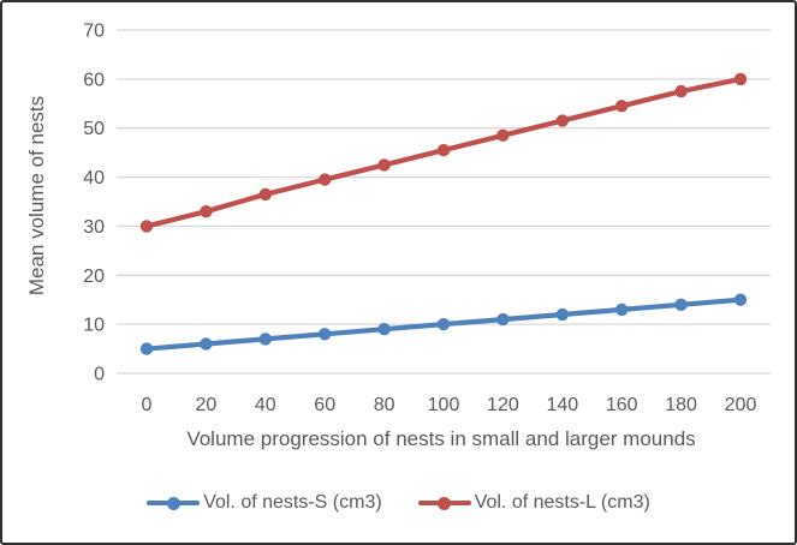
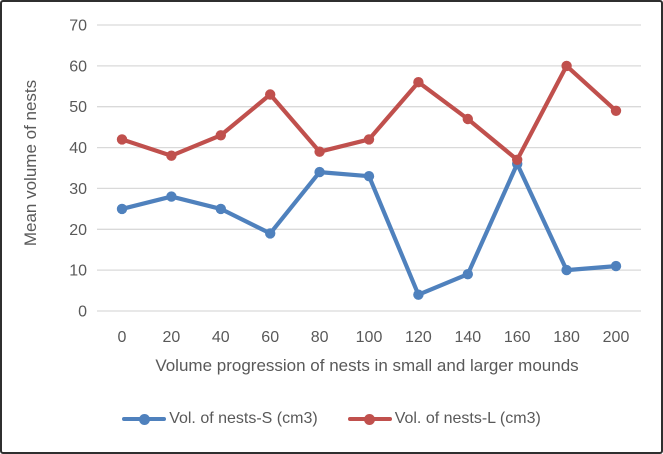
Vol. of nests-S (cm3)/0: 5 -> 25
Vol. of nests-L (cm3)/0: 30 -> 42
Vol. of nests-S (cm3)/20: 6 -> 28
Vol. of nests-L (cm3)/20: 33 -> 38
Vol. of nests-S (cm3)/40: 7 -> 25
Vol. of nests-L (cm3)/40: 36 -> 43
Vol. of nests-S (cm3)/60: 8 -> 19
Vol. of nests-L (cm3)/60: 40 -> 53
Vol. of nests-S (cm3)/80: 9 -> 34
Vol. of nests-L (cm3)/80: 42 -> 39
Vol. of nests-S (cm3)/100: 10 -> 33
Vol. of nests-L (cm3)/100: 46 -> 42
Vol. of nests-S (cm3)/120: 11 -> 4
Vol. of nests-L (cm3)/120: 48 -> 56
Vol. of nests-S (cm3)/140: 12 -> 9
Vol. of nests-L (cm3)/140: 52 -> 47
Vol. of nests-S (cm3)/160: 13 -> 36
Vol. of nests-L (cm3)/160: 54 -> 37
Vol. of nests-S (cm3)/180: 14 -> 10
Vol. of nests-L (cm3)/180: 58 -> 60
Vol. of nests-S (cm3)/200: 15 -> 11
Vol. of nests-L (cm3)/200: 60 -> 49
